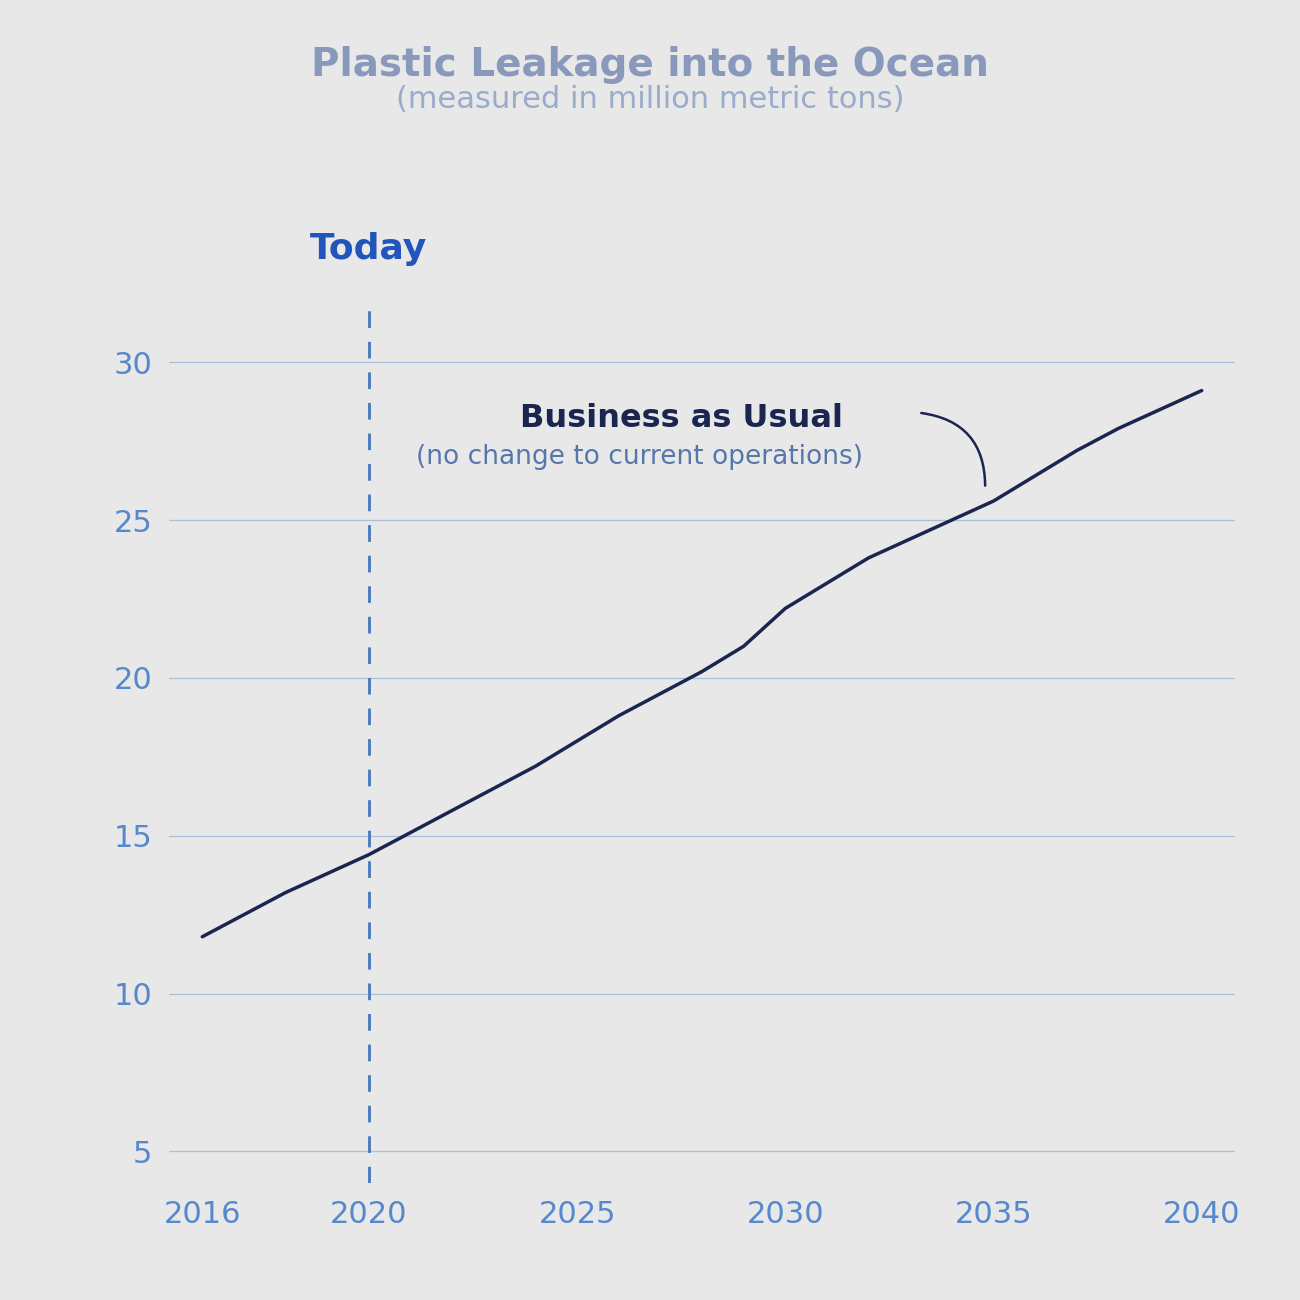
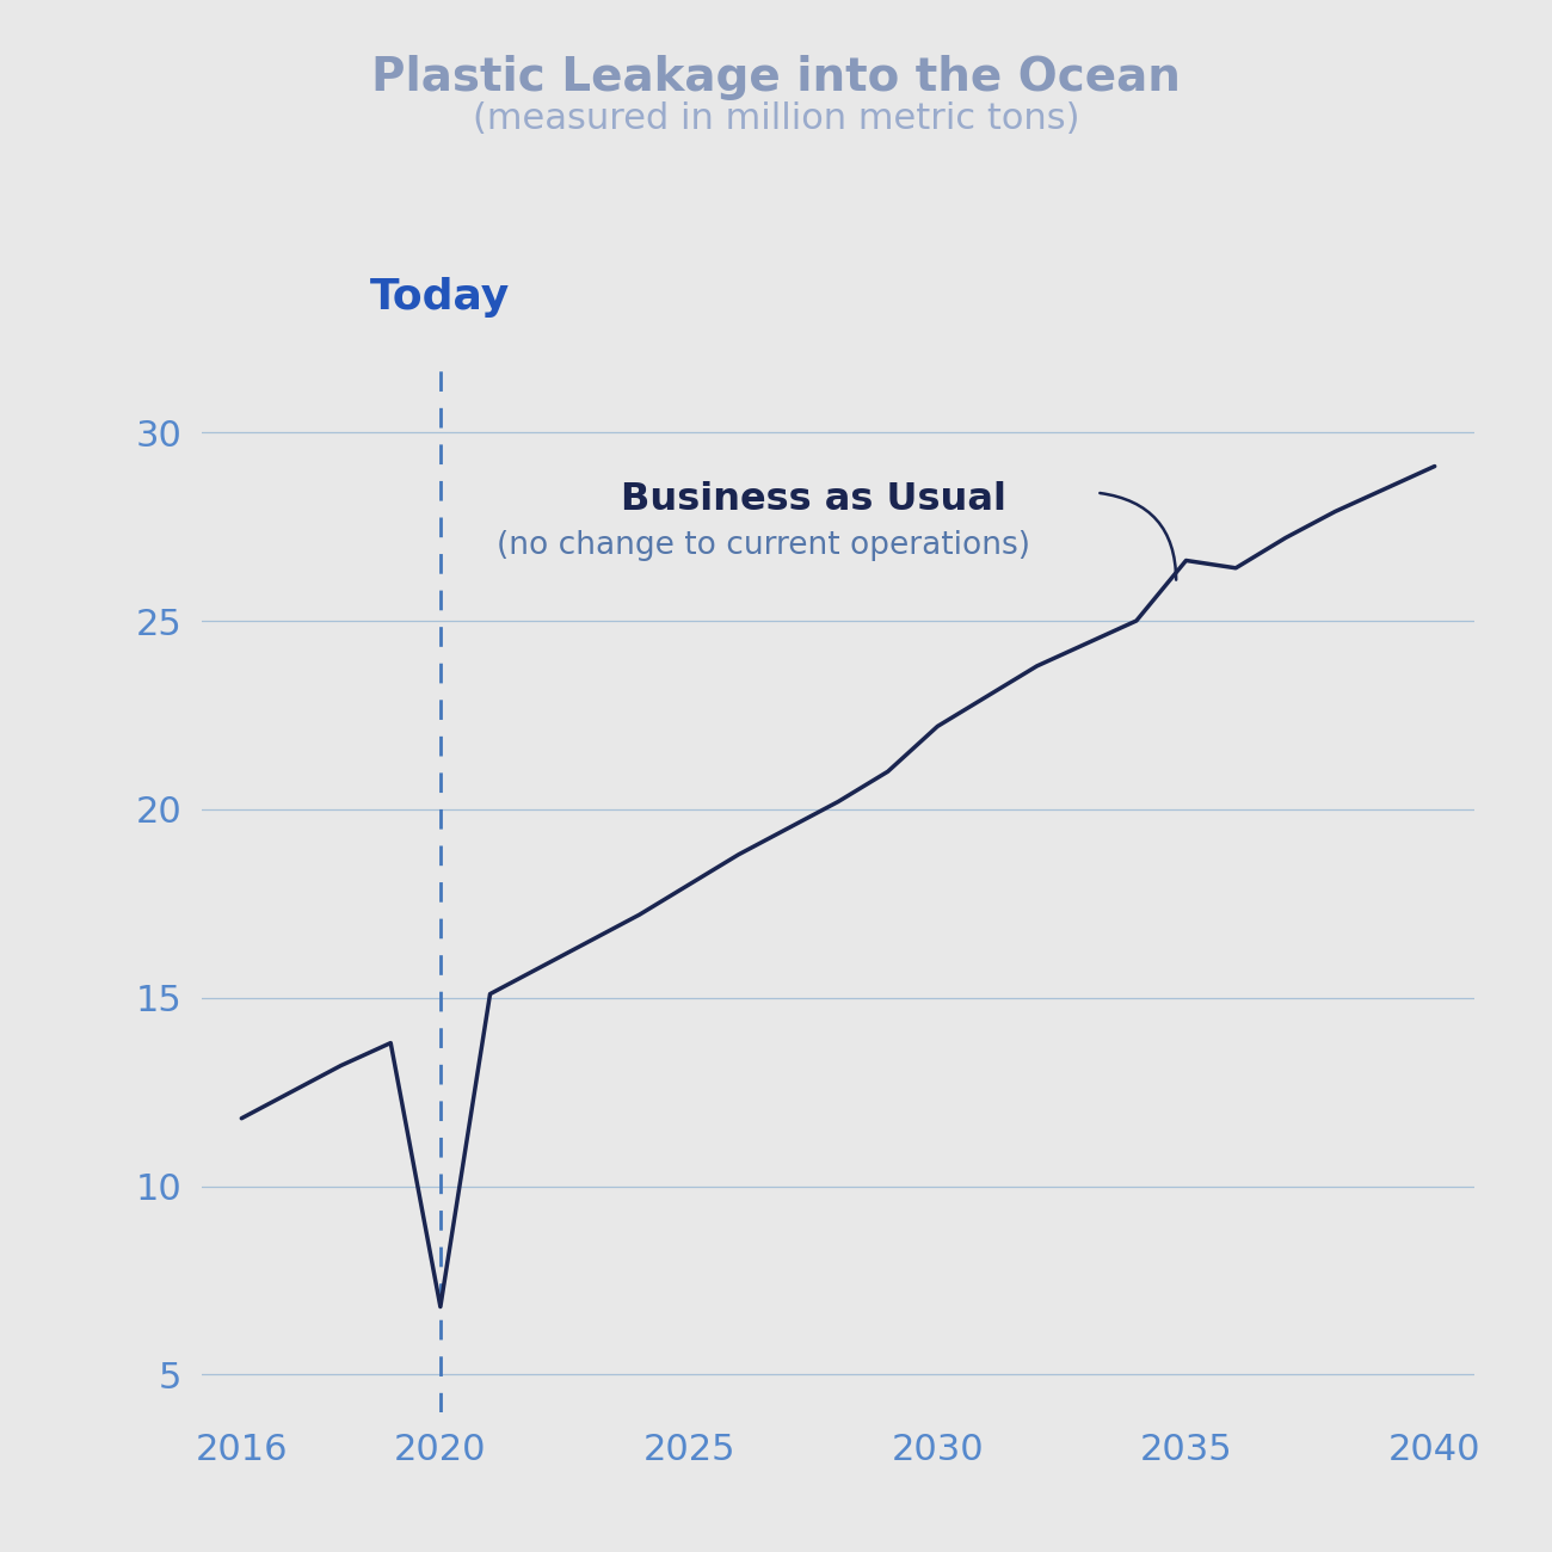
2020: 14.4 -> 6.8
2035: 25.6 -> 26.6
